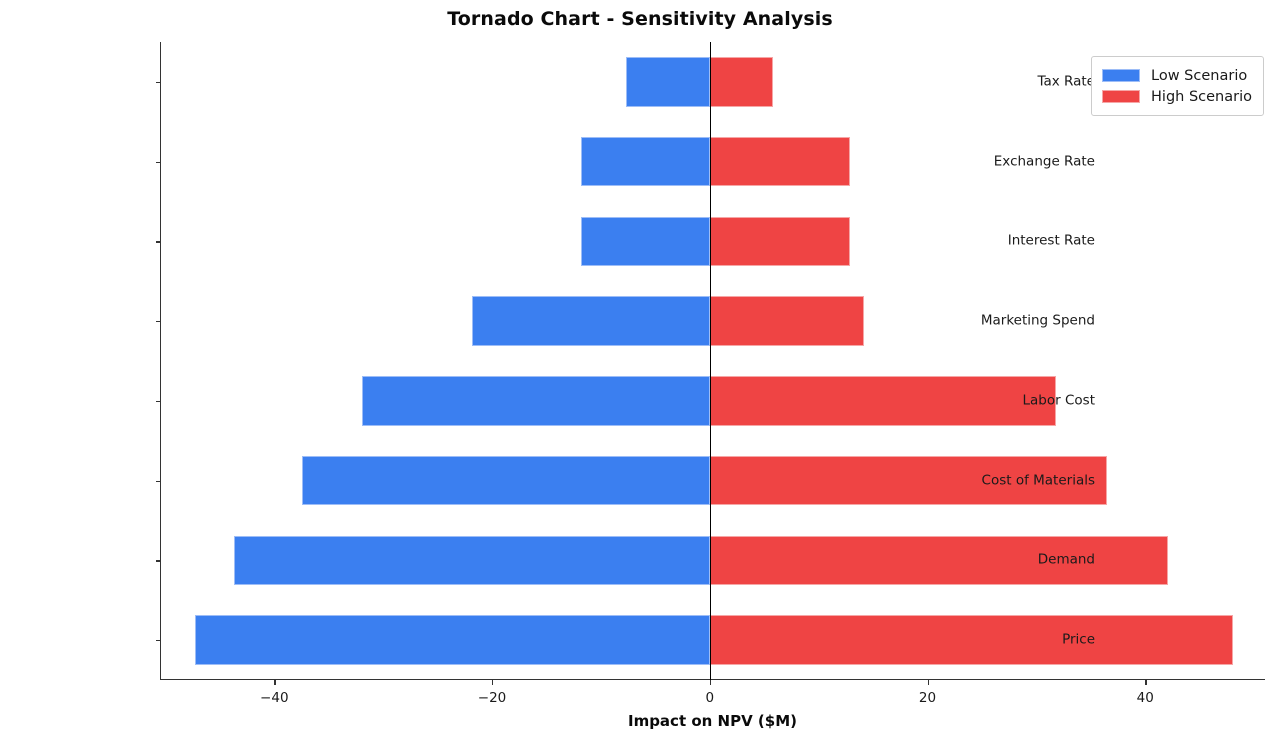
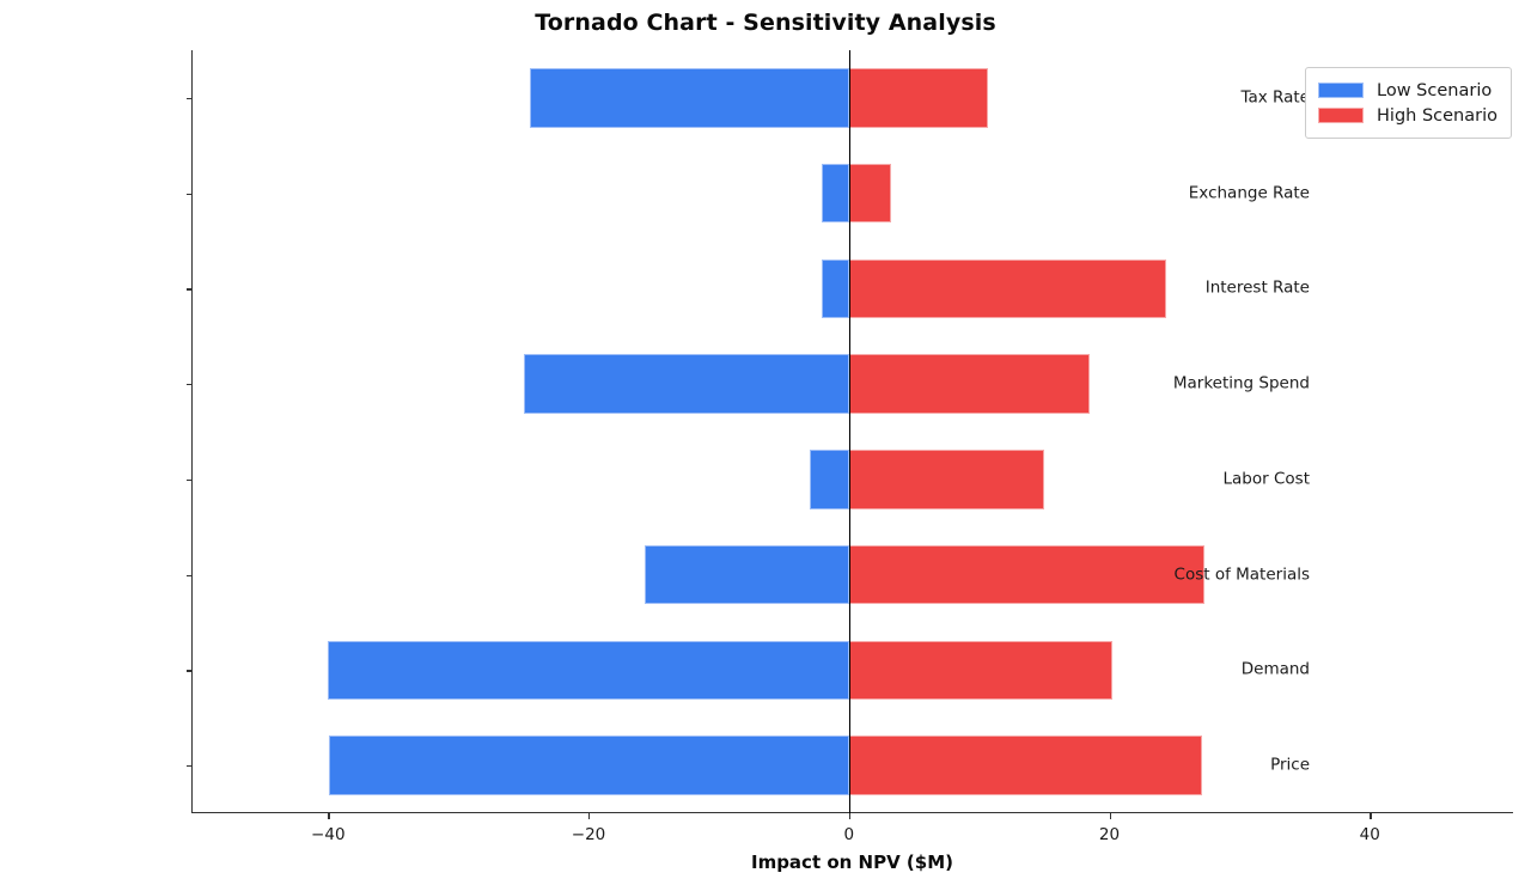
Low Scenario/Tax Rate: -7.7 -> -24.5
High Scenario/Tax Rate: 5.8 -> 10.7
Low Scenario/Exchange Rate: -11.8 -> -2.1
High Scenario/Exchange Rate: 12.9 -> 3.2
Low Scenario/Interest Rate: -11.8 -> -2.1
High Scenario/Interest Rate: 12.9 -> 24.4
Low Scenario/Marketing Spend: -21.8 -> -25.0
High Scenario/Marketing Spend: 14.2 -> 18.5
Low Scenario/Labor Cost: -31.9 -> -3.0
High Scenario/Labor Cost: 31.8 -> 15.0
Low Scenario/Cost of Materials: -37.5 -> -15.7
High Scenario/Cost of Materials: 36.5 -> 27.3
Low Scenario/Demand: -43.7 -> -40.0
High Scenario/Demand: 42.1 -> 20.2
Low Scenario/Price: -47.3 -> -39.9
High Scenario/Price: 48.1 -> 27.1
